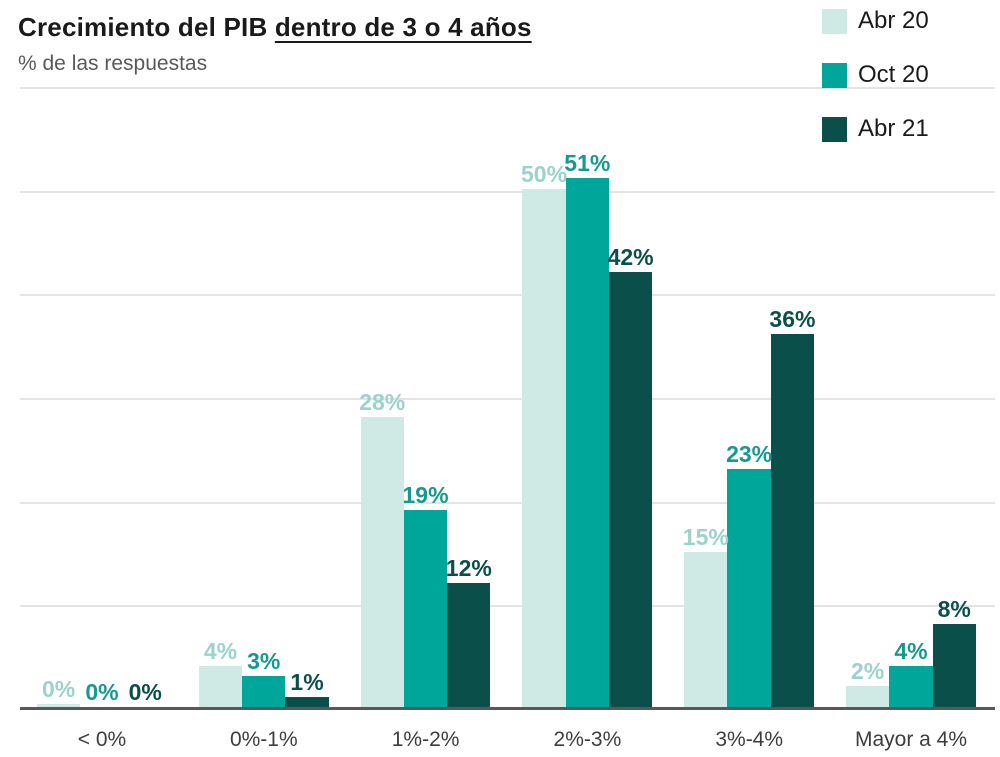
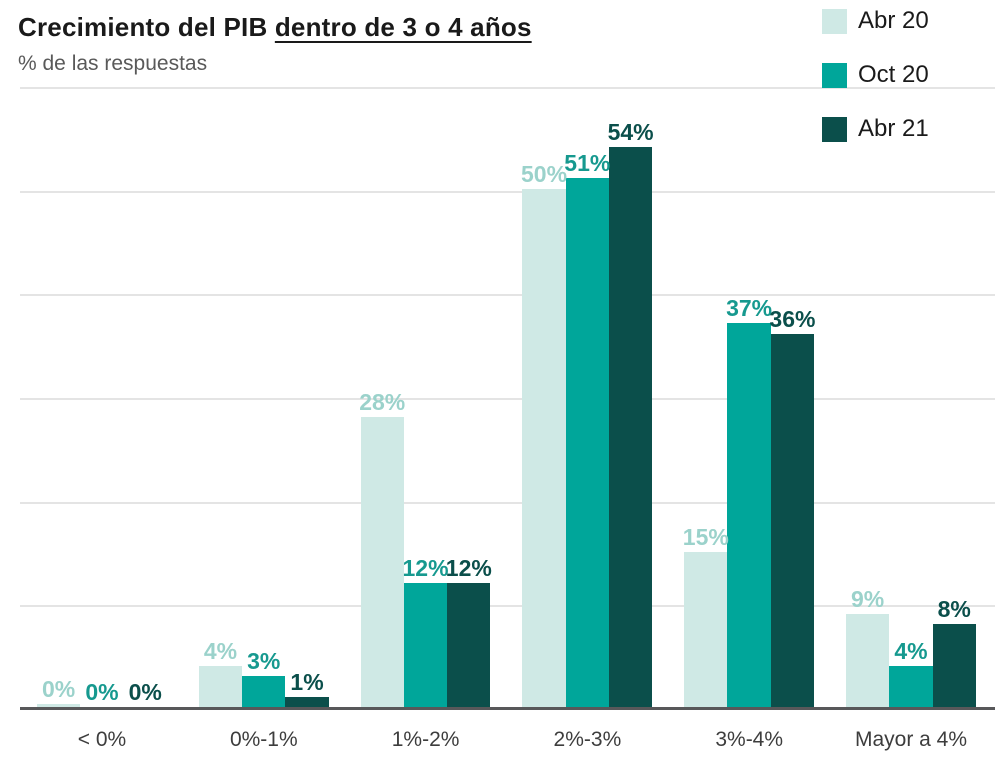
Oct 20/1%-2%: 19% -> 12%
Abr 21/2%-3%: 42% -> 54%
Oct 20/3%-4%: 23% -> 37%
Abr 20/Mayor a 4%: 2% -> 9%
